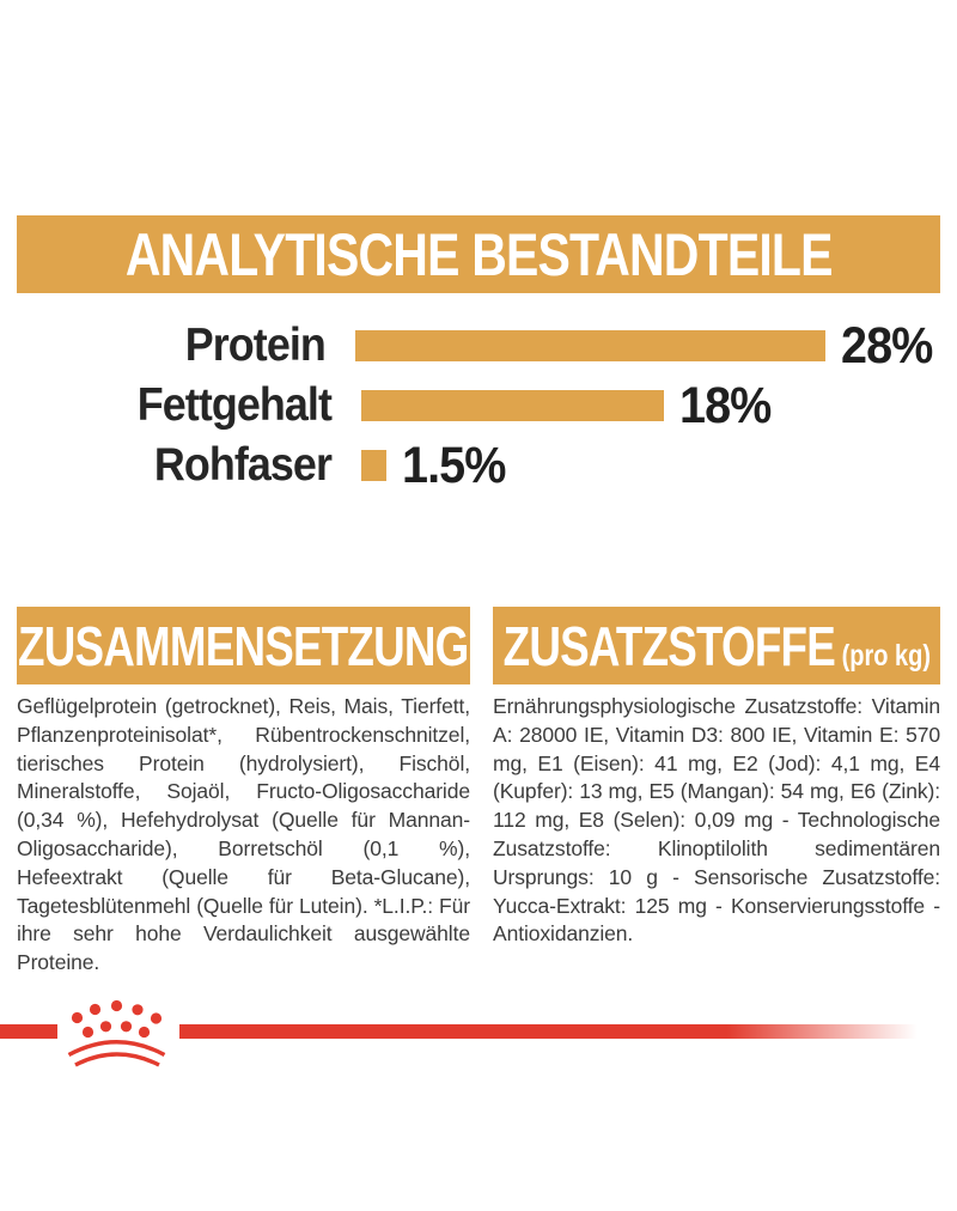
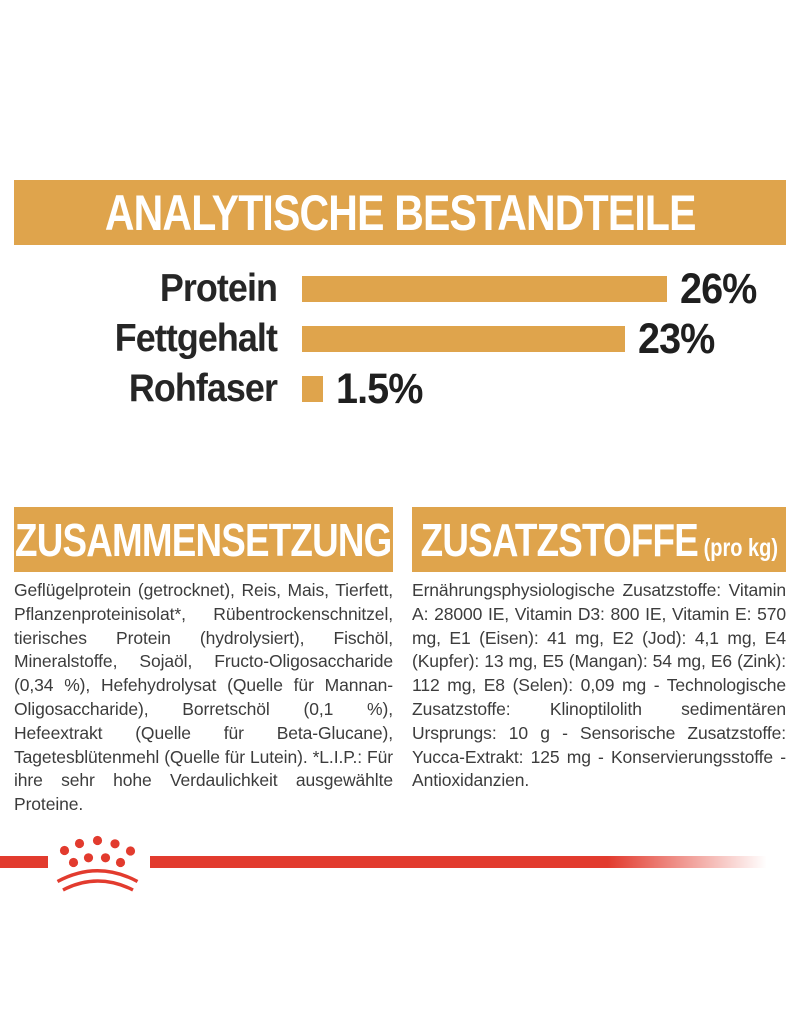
Protein: 28% -> 26%
Fettgehalt: 18% -> 23%
